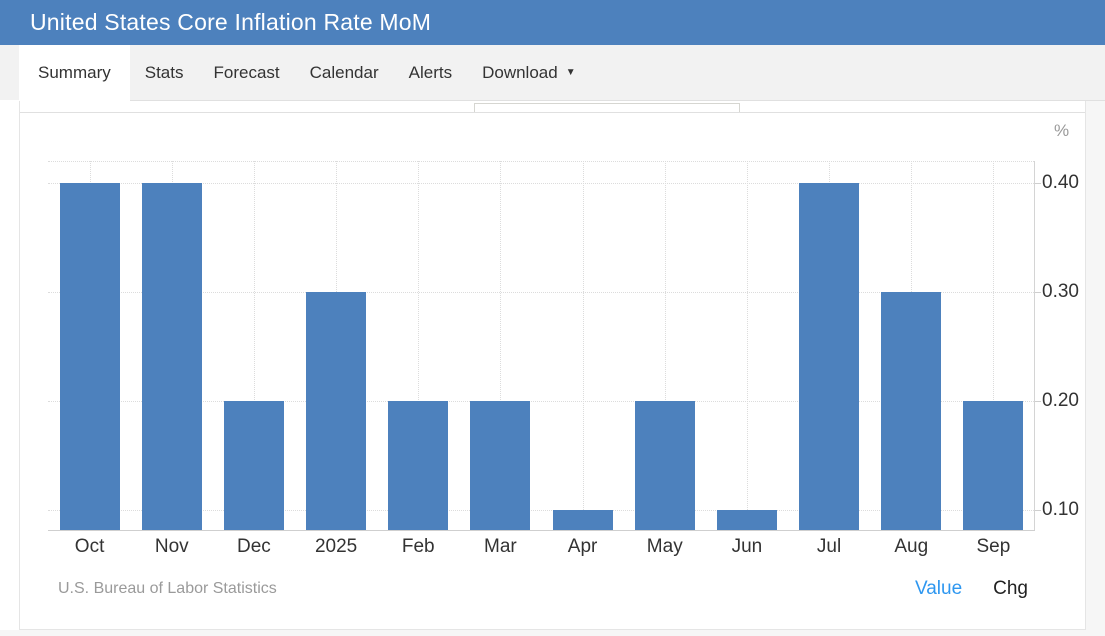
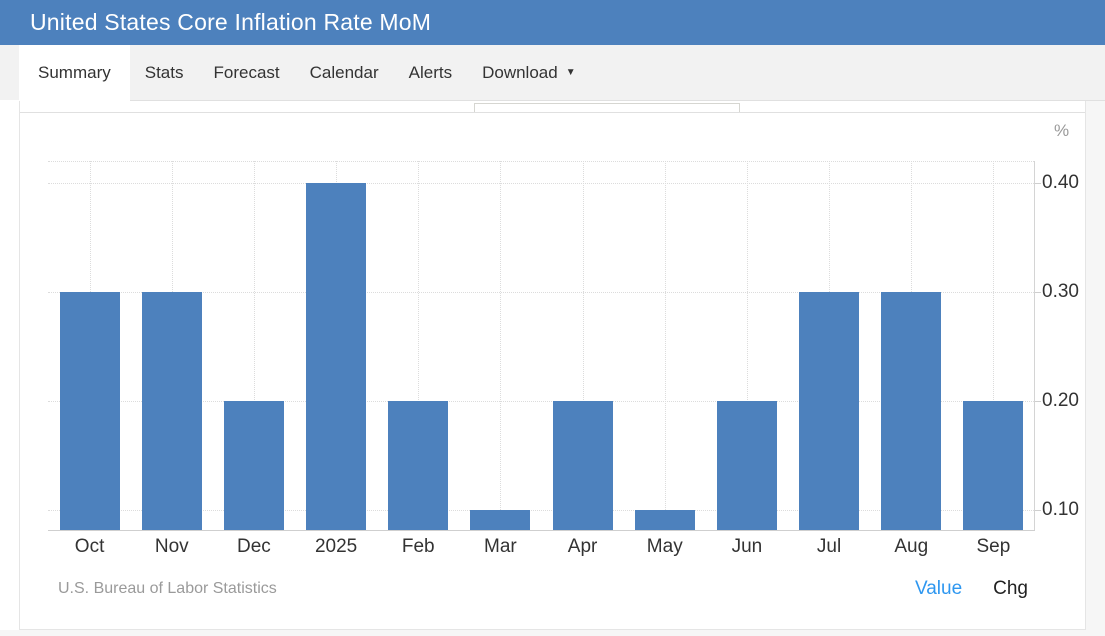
Oct: 0.4 -> 0.3
Nov: 0.4 -> 0.3
2025: 0.3 -> 0.4
Mar: 0.2 -> 0.1
Apr: 0.1 -> 0.2
May: 0.2 -> 0.1
Jun: 0.1 -> 0.2
Jul: 0.4 -> 0.3
